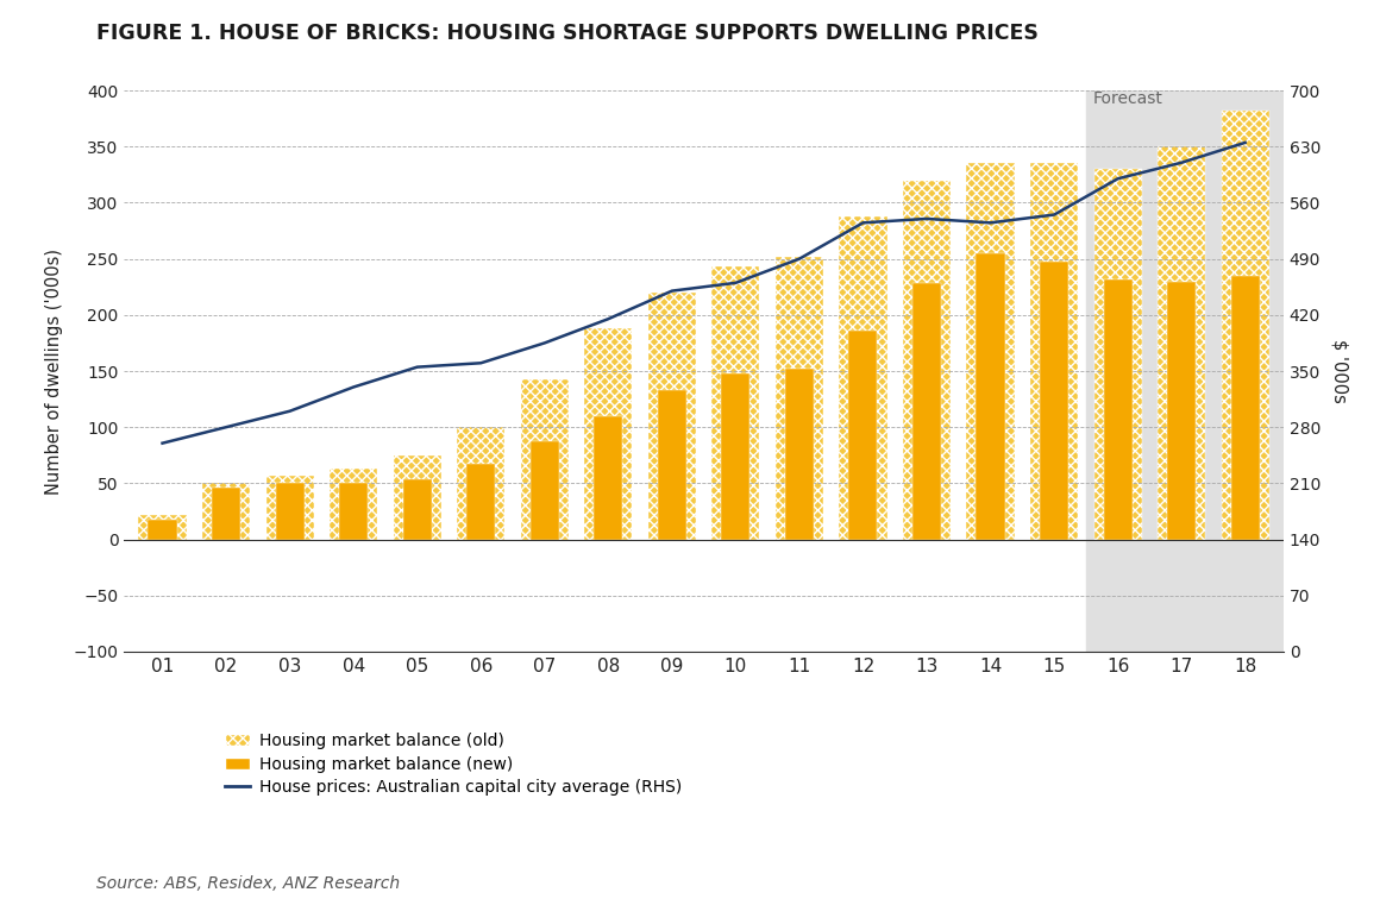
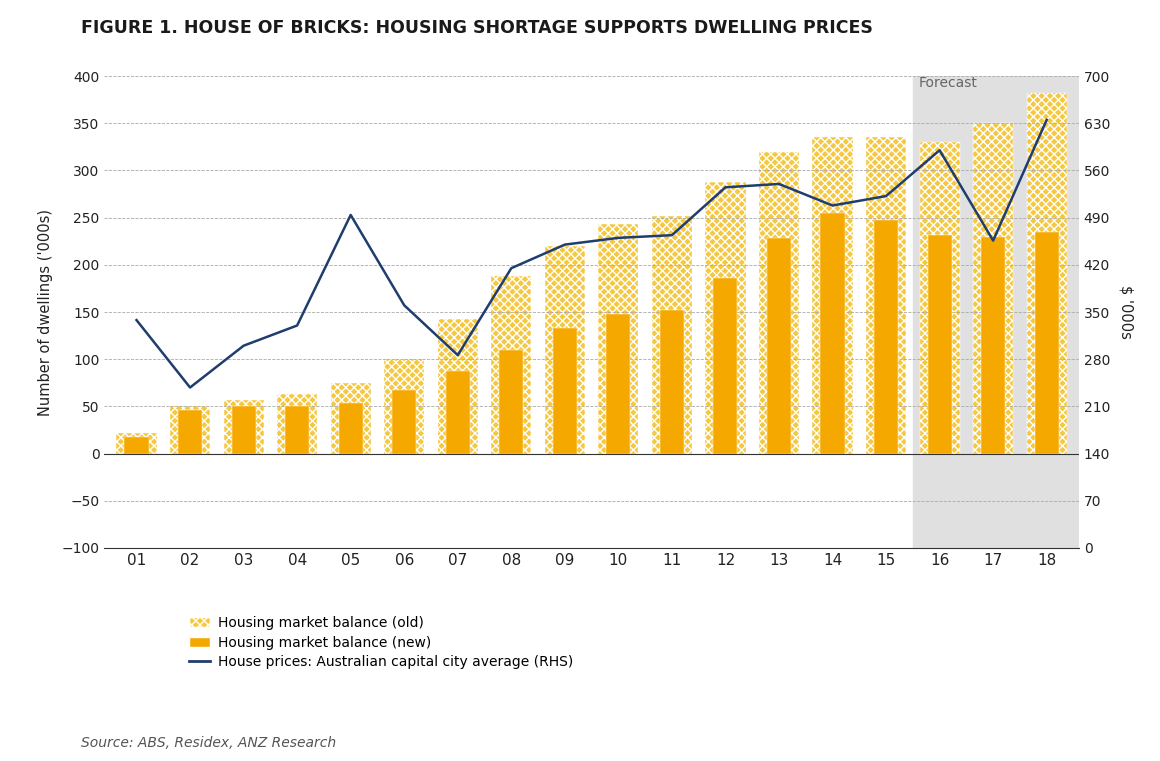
House prices: Australian capital city average (RHS)/01: 260 -> 338
House prices: Australian capital city average (RHS)/02: 280 -> 238
House prices: Australian capital city average (RHS)/05: 355 -> 494
House prices: Australian capital city average (RHS)/07: 385 -> 286
House prices: Australian capital city average (RHS)/11: 490 -> 464
House prices: Australian capital city average (RHS)/14: 535 -> 508
House prices: Australian capital city average (RHS)/15: 545 -> 522
House prices: Australian capital city average (RHS)/17: 610 -> 456
